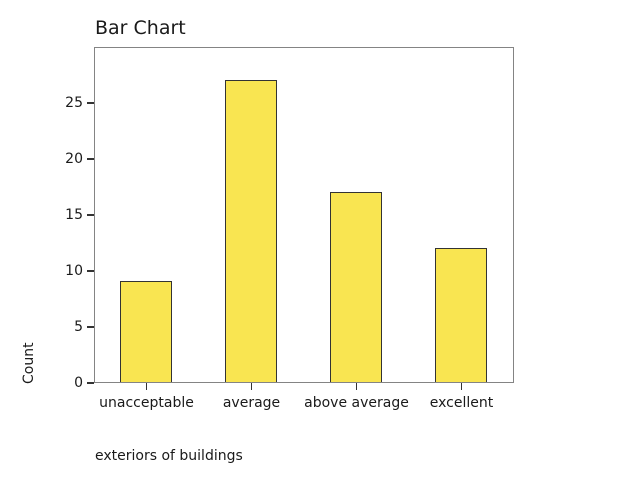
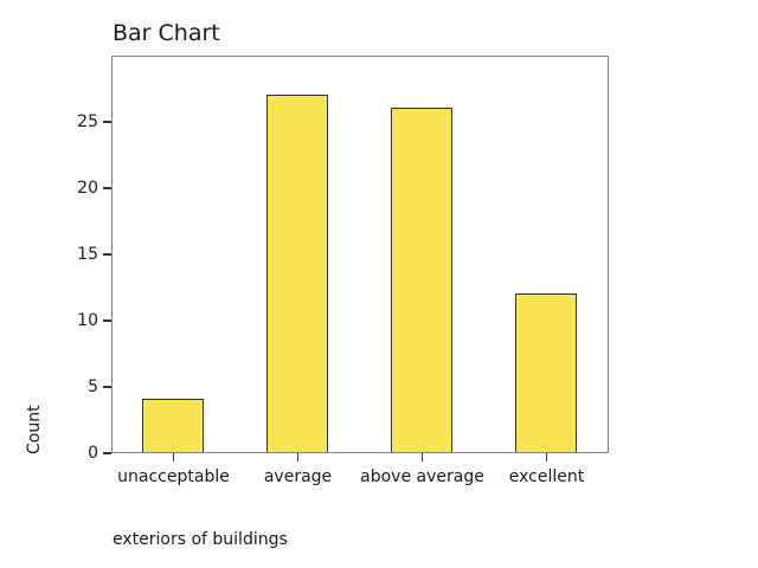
unacceptable: 9 -> 4
above average: 17 -> 26
